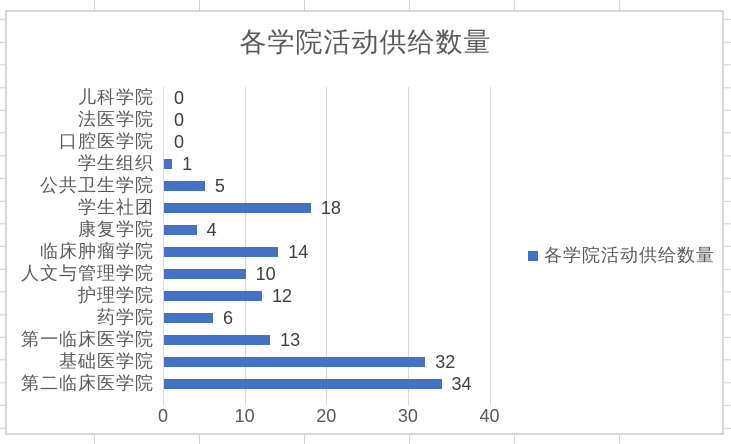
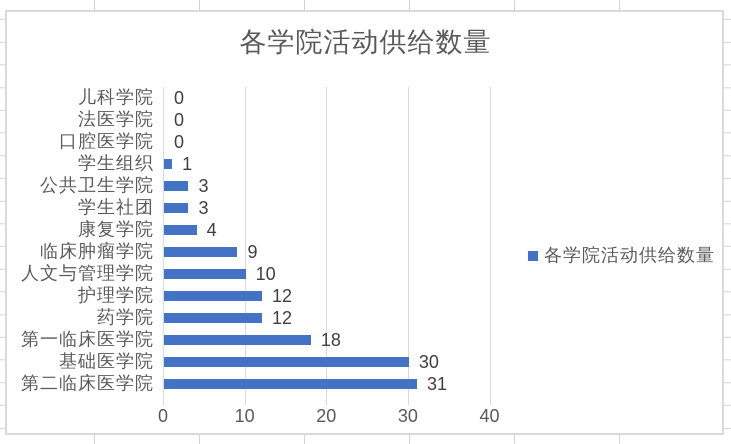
公共卫生学院: 5 -> 3
学生社团: 18 -> 3
临床肿瘤学院: 14 -> 9
药学院: 6 -> 12
第一临床医学院: 13 -> 18
基础医学院: 32 -> 30
第二临床医学院: 34 -> 31
